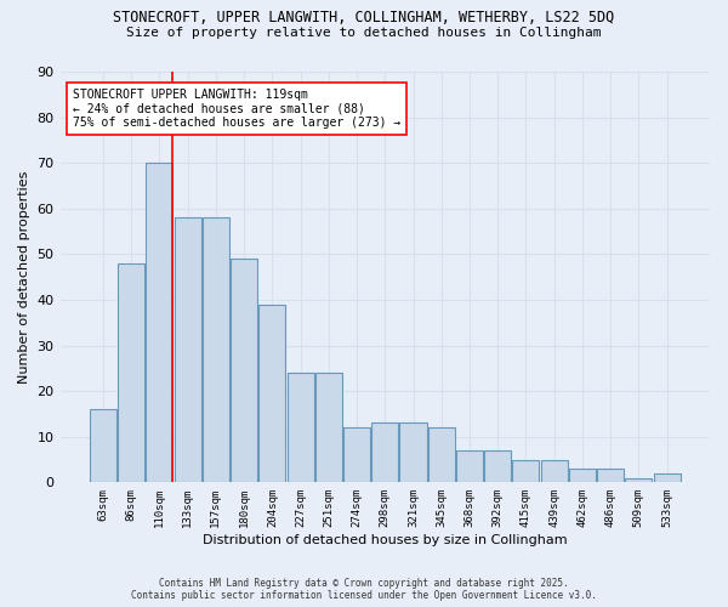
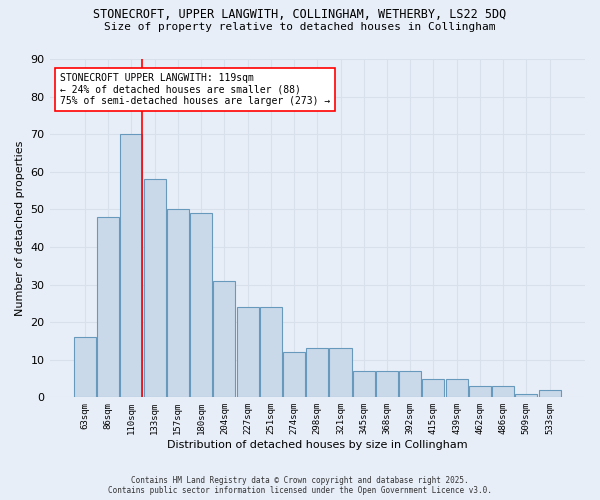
157sqm: 58 -> 50
204sqm: 39 -> 31
345sqm: 12 -> 7
